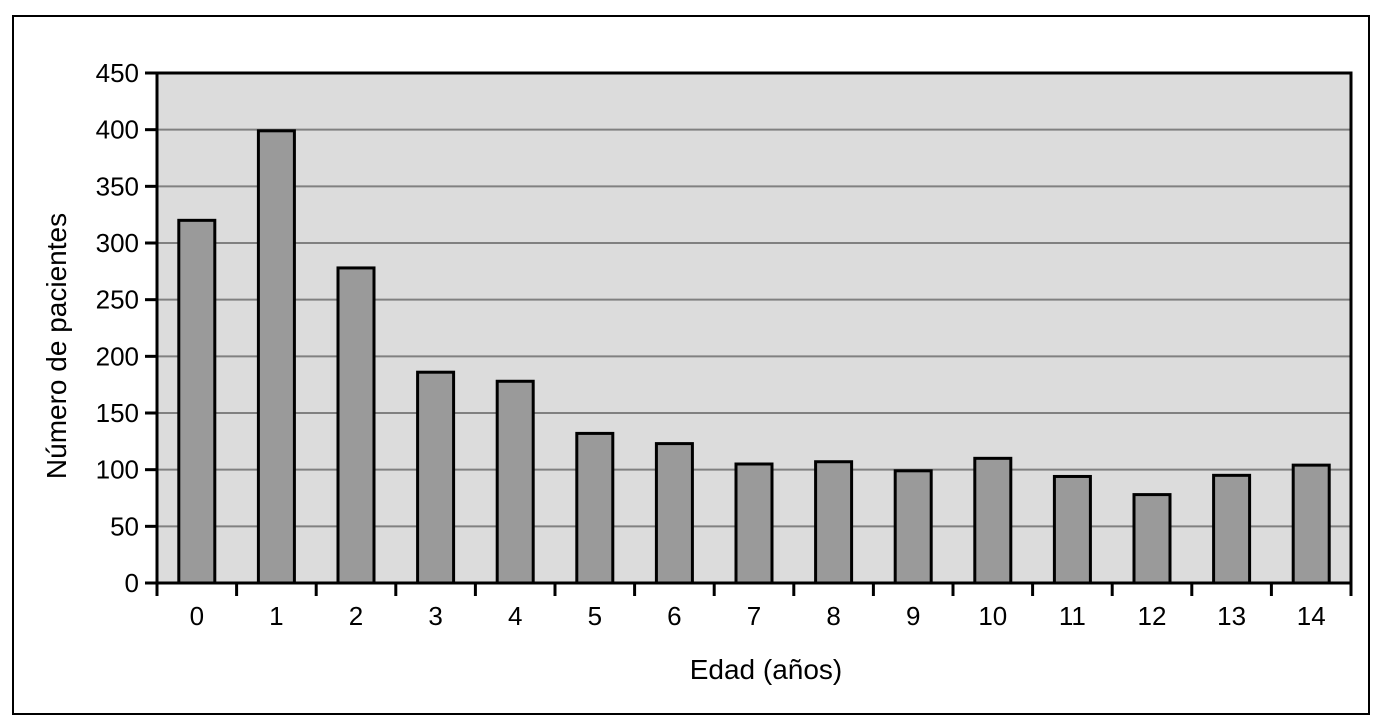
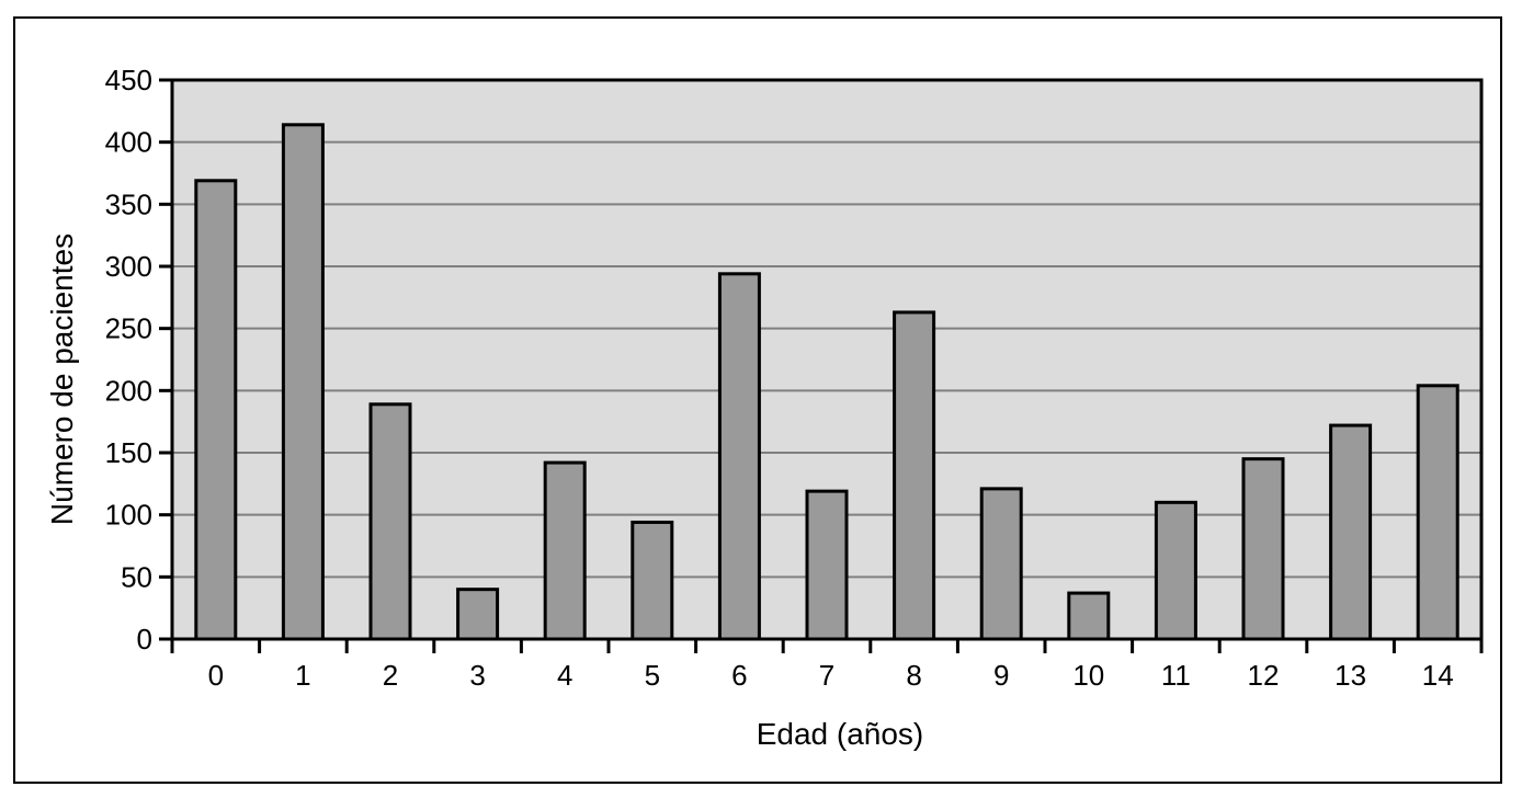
0: 320 -> 369
1: 399 -> 414
2: 278 -> 189
3: 186 -> 40
4: 178 -> 142
5: 132 -> 94
6: 123 -> 294
7: 105 -> 119
8: 107 -> 263
9: 99 -> 121
10: 110 -> 37
11: 94 -> 110
12: 78 -> 145
13: 95 -> 172
14: 104 -> 204
